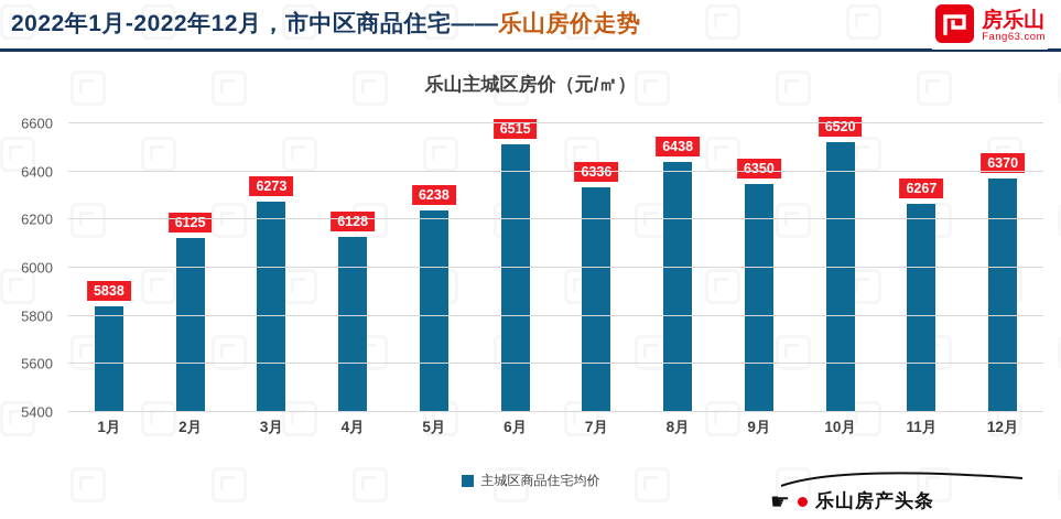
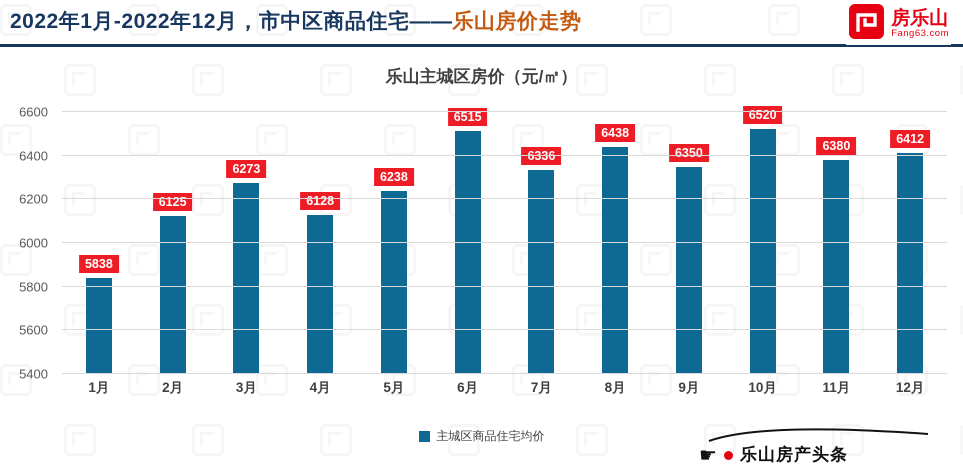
11月: 6267 -> 6380
12月: 6370 -> 6412
